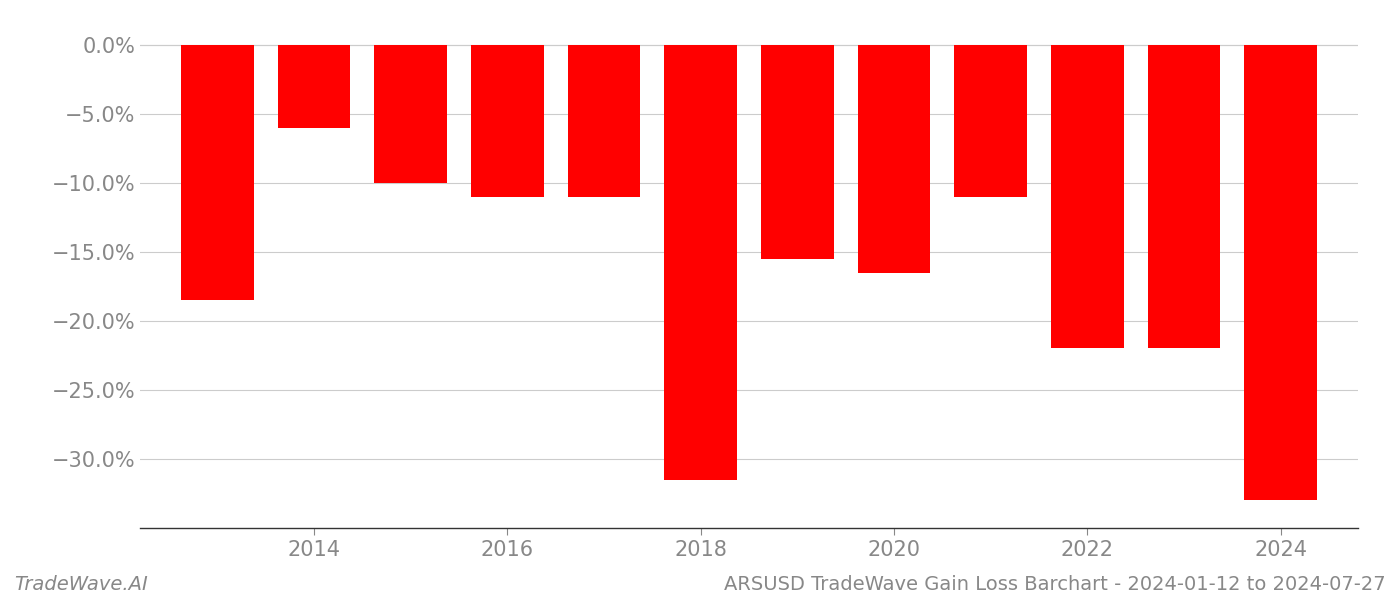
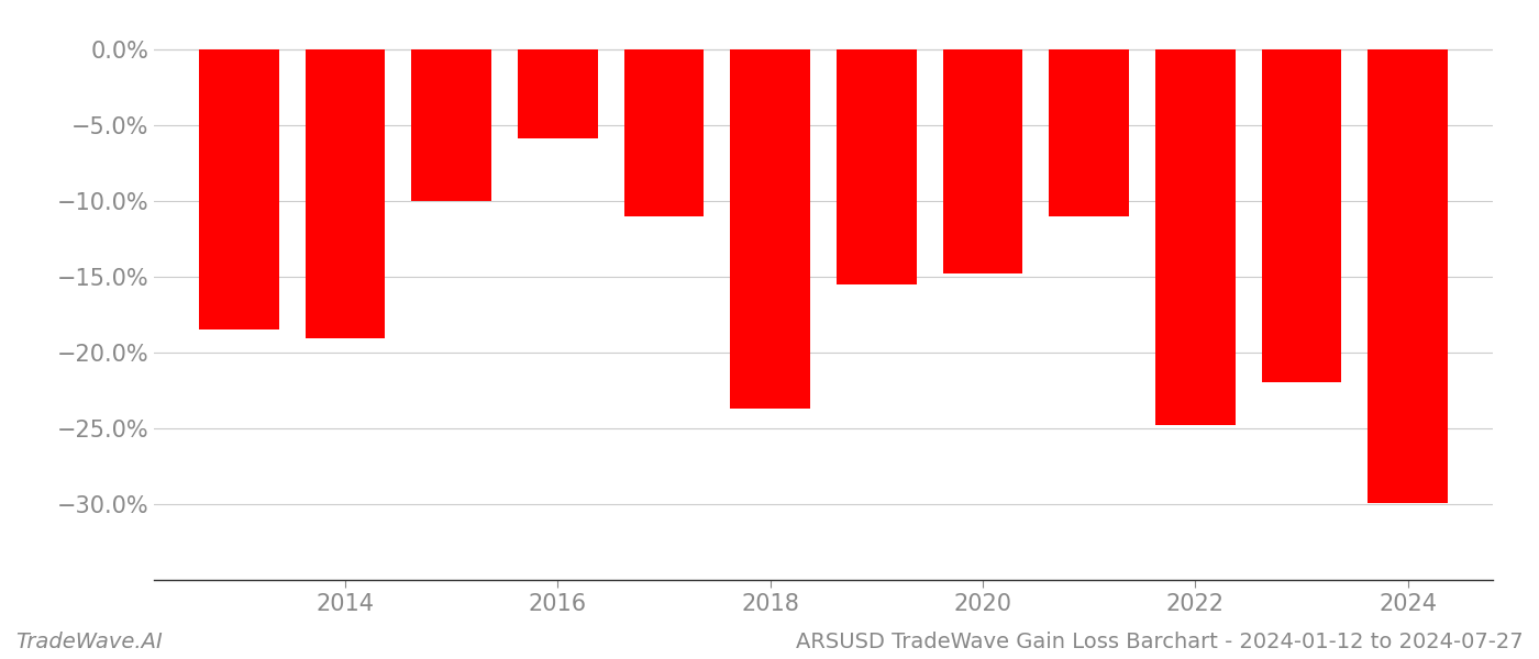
2014: -6.0% -> -19.1%
2016: -11.0% -> -5.9%
2018: -31.5% -> -23.7%
2020: -16.5% -> -14.8%
2022: -22.0% -> -24.8%
2024: -33.0% -> -29.9%
